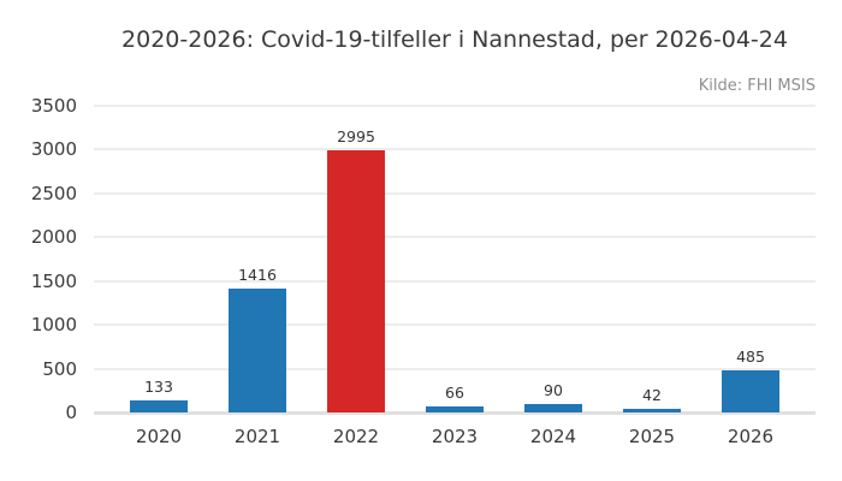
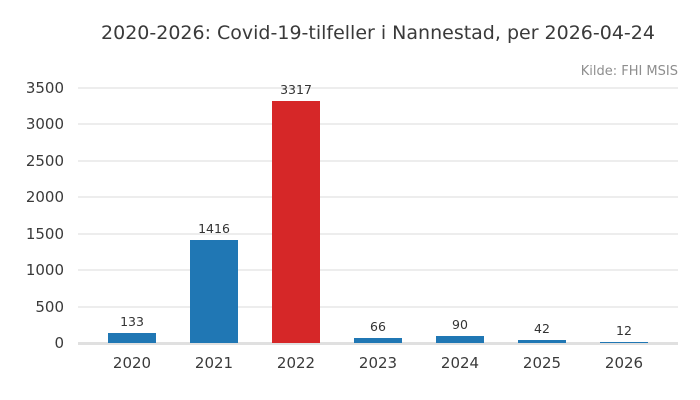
2022: 2995 -> 3317
2026: 485 -> 12
